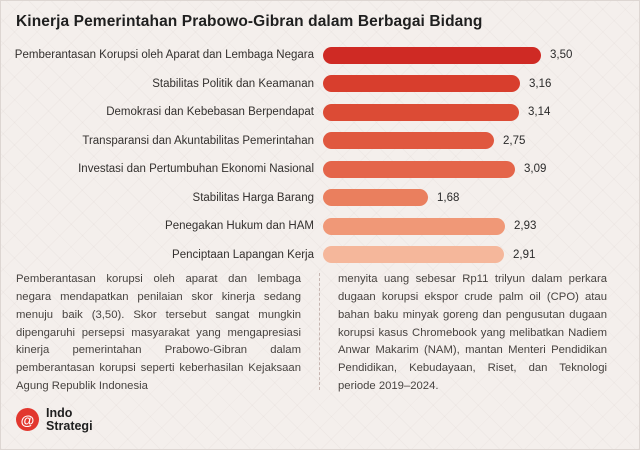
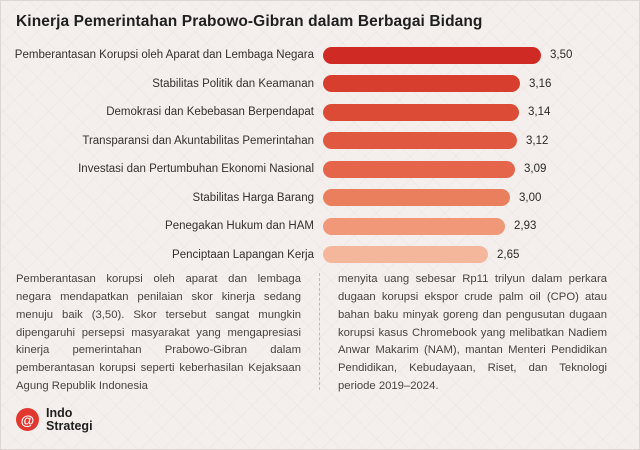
Transparansi dan Akuntabilitas Pemerintahan: 2,75 -> 3,12
Stabilitas Harga Barang: 1,68 -> 3,00
Penciptaan Lapangan Kerja: 2,91 -> 2,65
